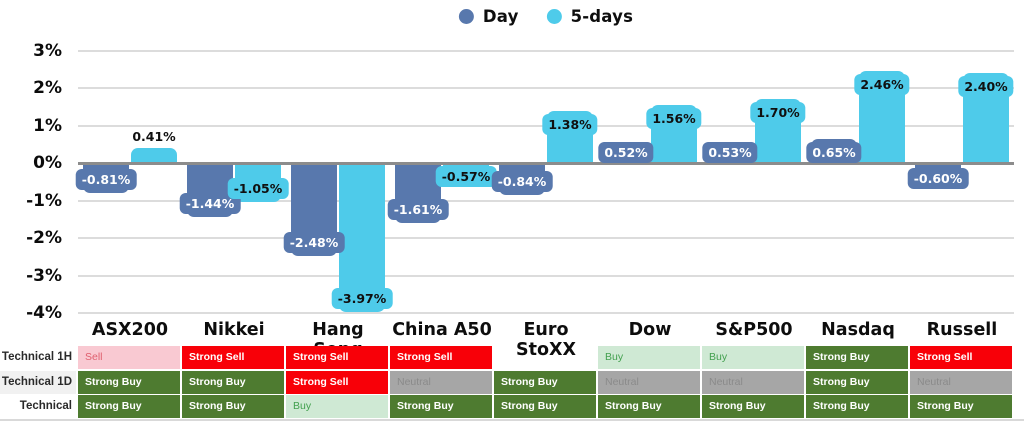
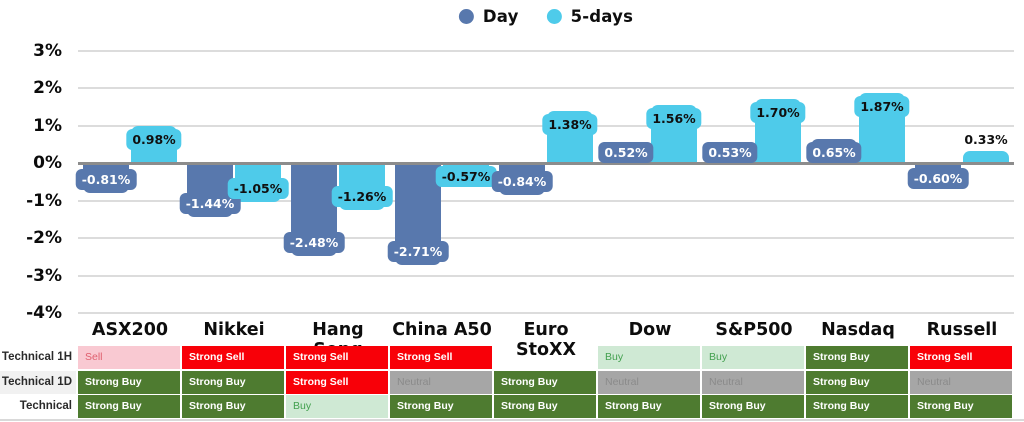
5-days/ASX200: 0.41% -> 0.98%
5-days/Hang Seng: -3.97% -> -1.26%
Day/China A50: -1.61% -> -2.71%
5-days/Nasdaq: 2.46% -> 1.87%
5-days/Russell: 2.40% -> 0.33%
